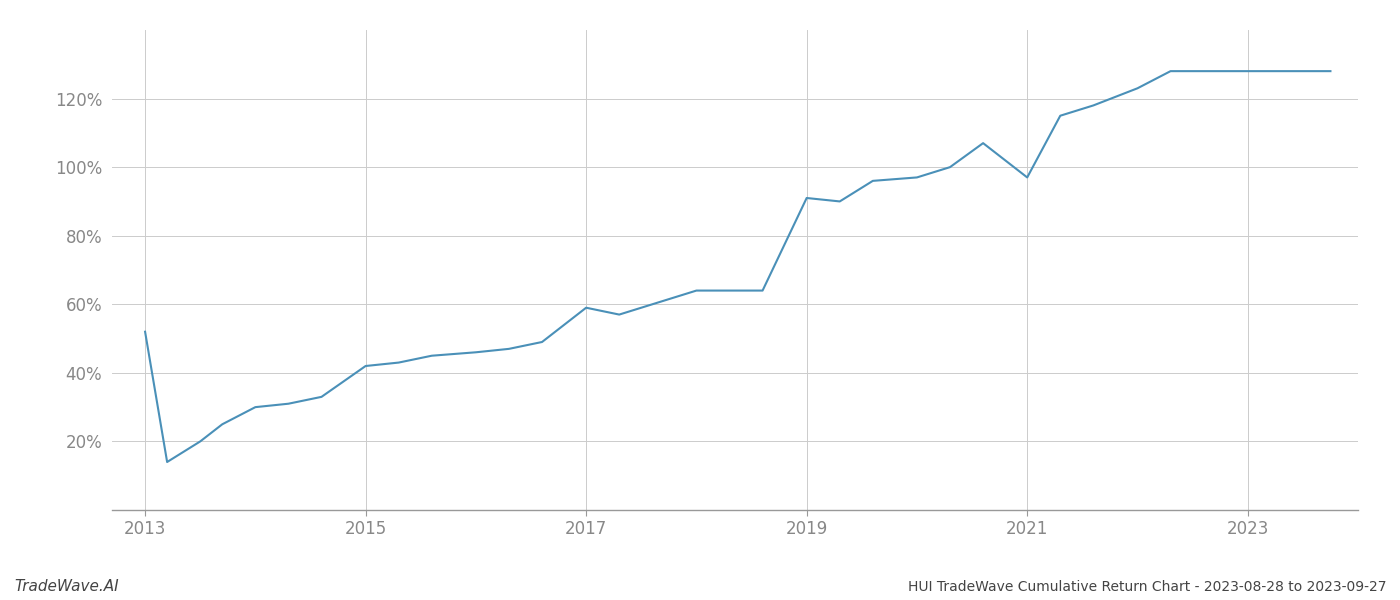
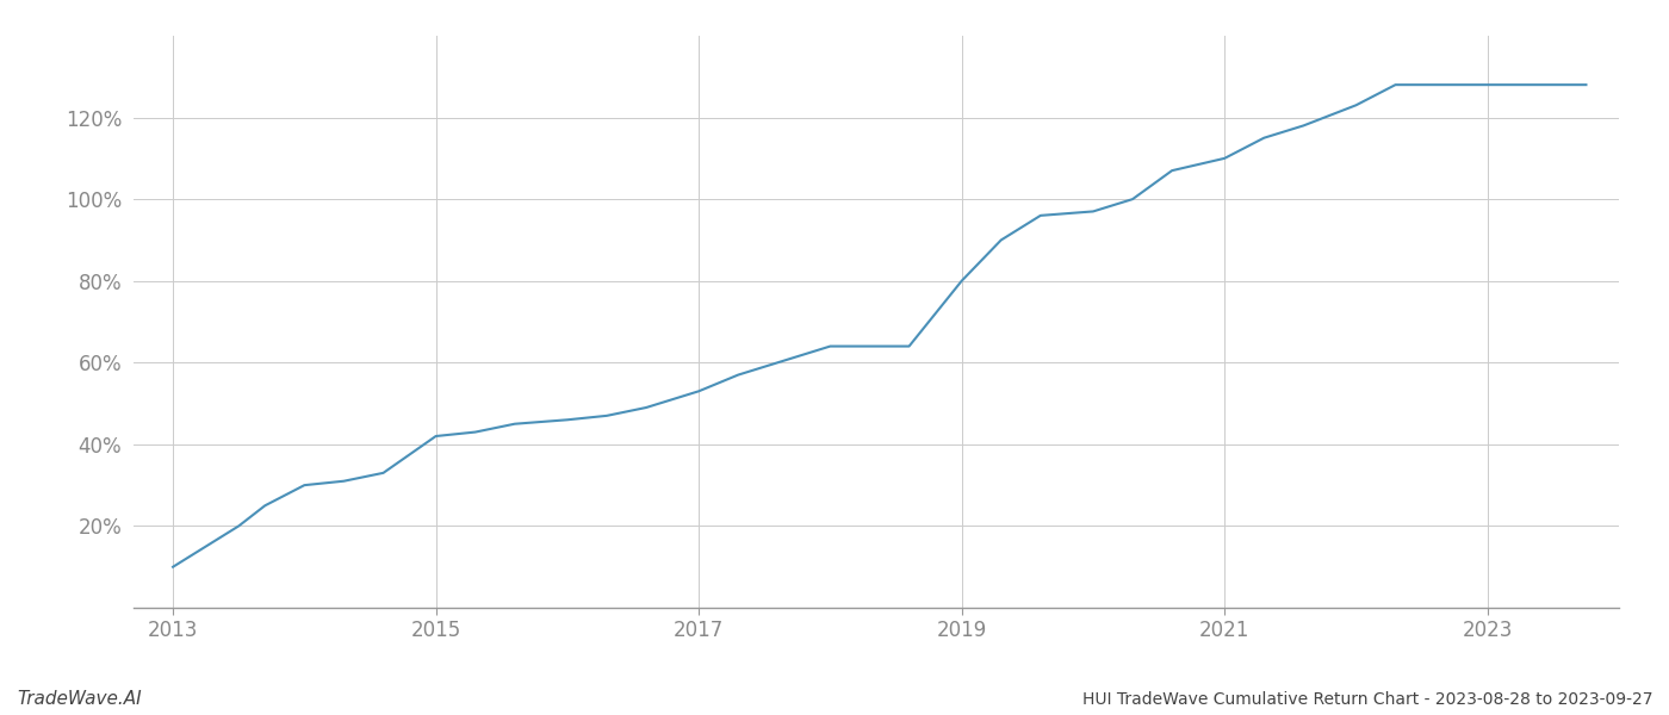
2013: 52% -> 10%
2017: 59% -> 53%
2019: 91% -> 80%
2021: 97% -> 110%
